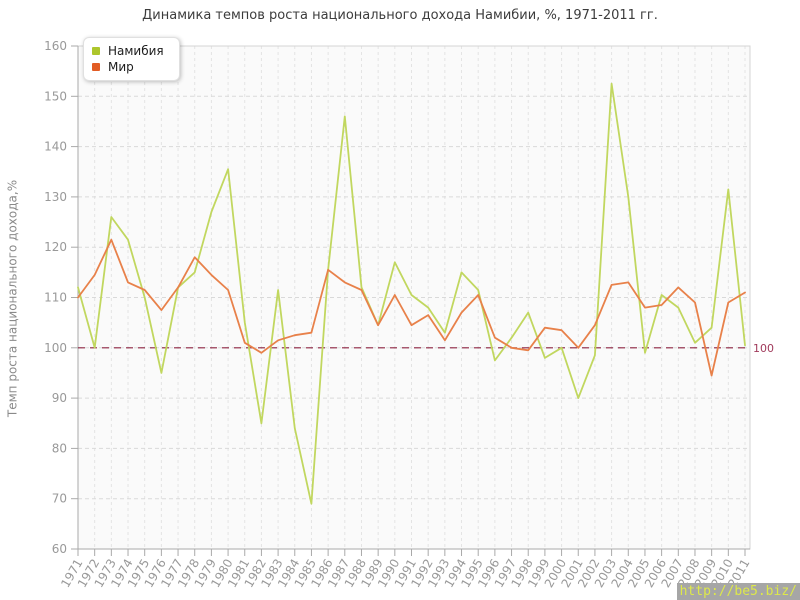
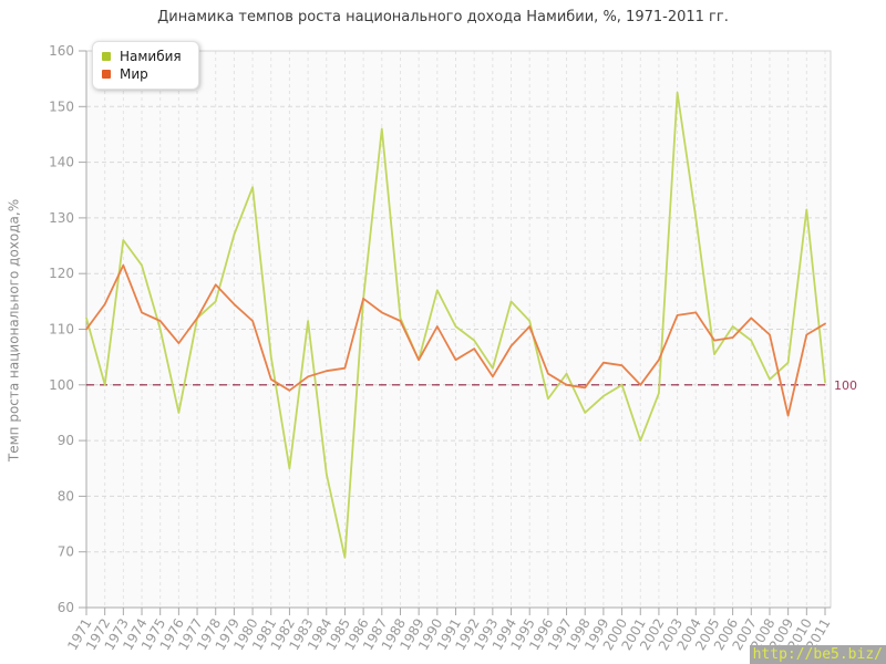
Намибия/1998: 107 -> 95
Намибия/2005: 99 -> 106
